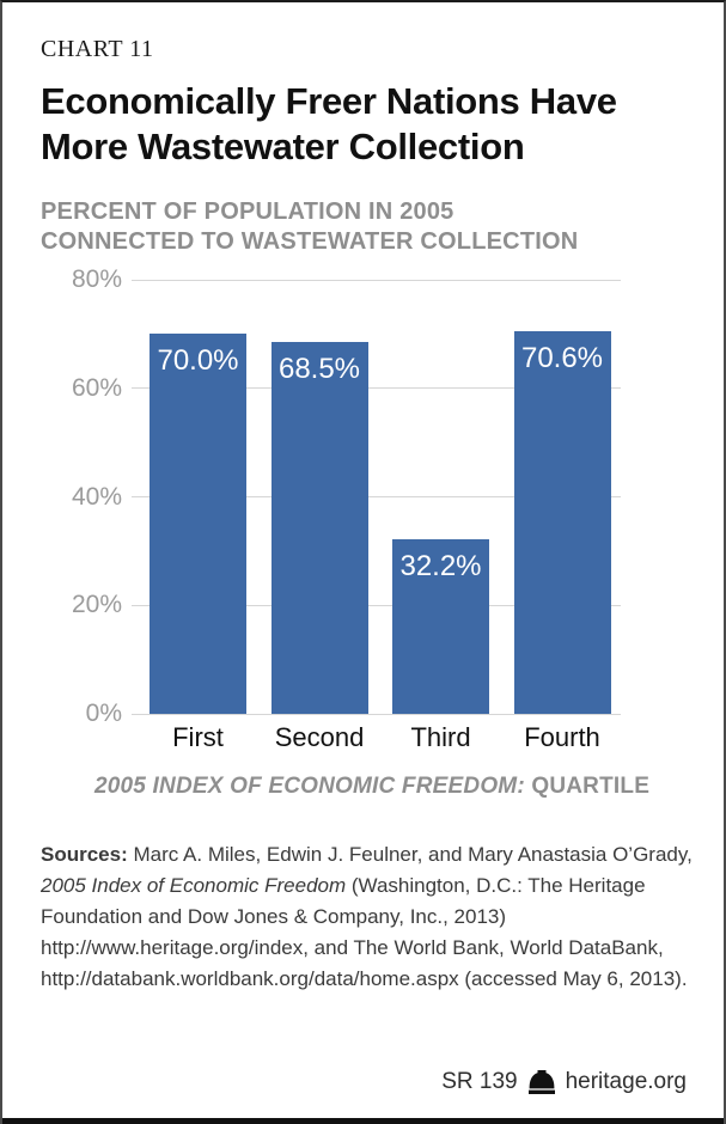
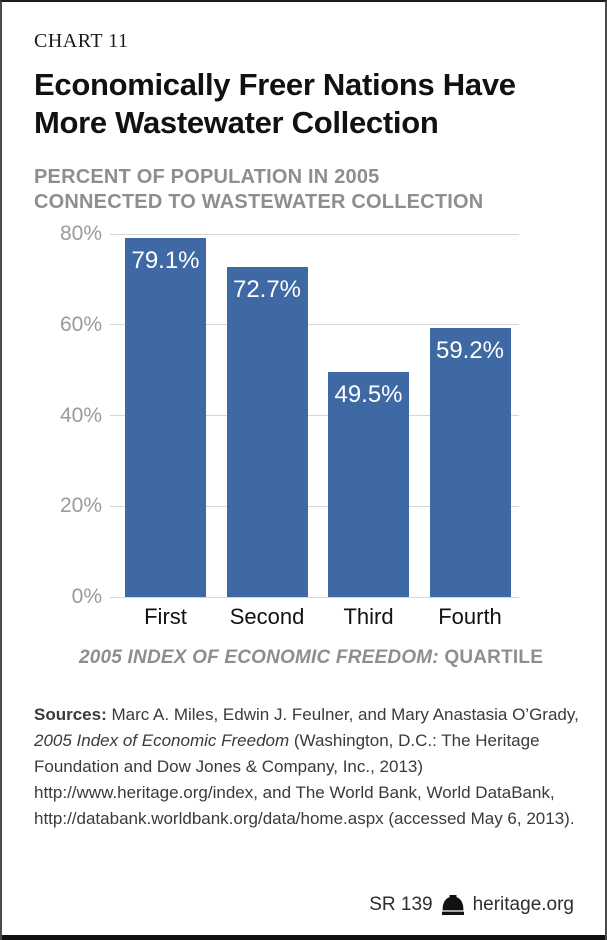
First: 70.0% -> 79.1%
Second: 68.5% -> 72.7%
Third: 32.2% -> 49.5%
Fourth: 70.6% -> 59.2%
